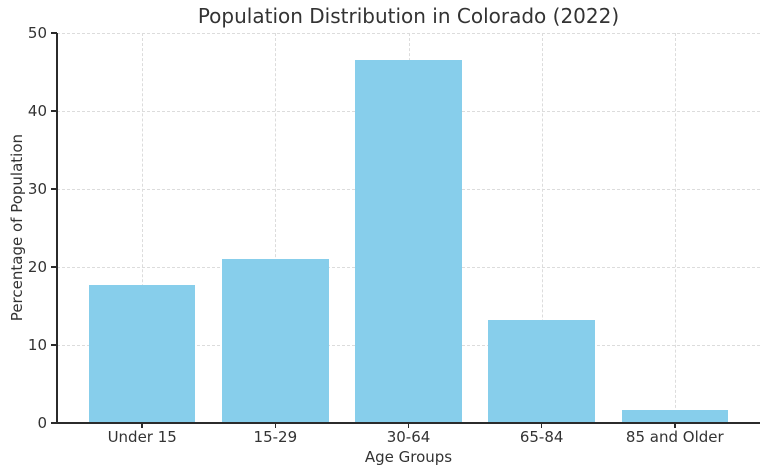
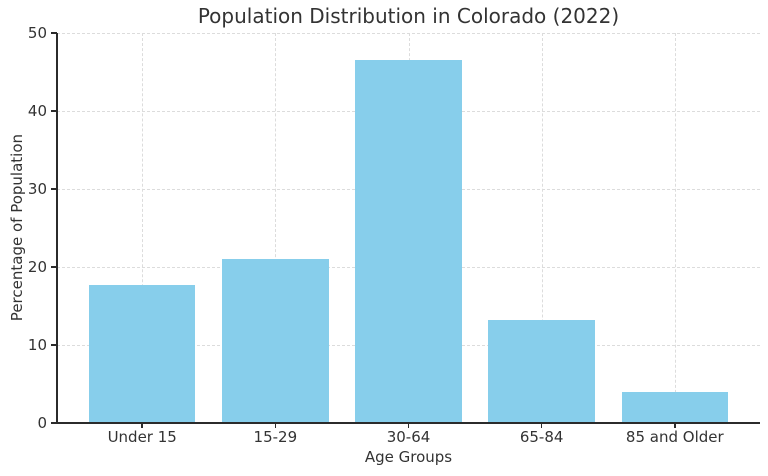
85 and Older: 2 -> 4
